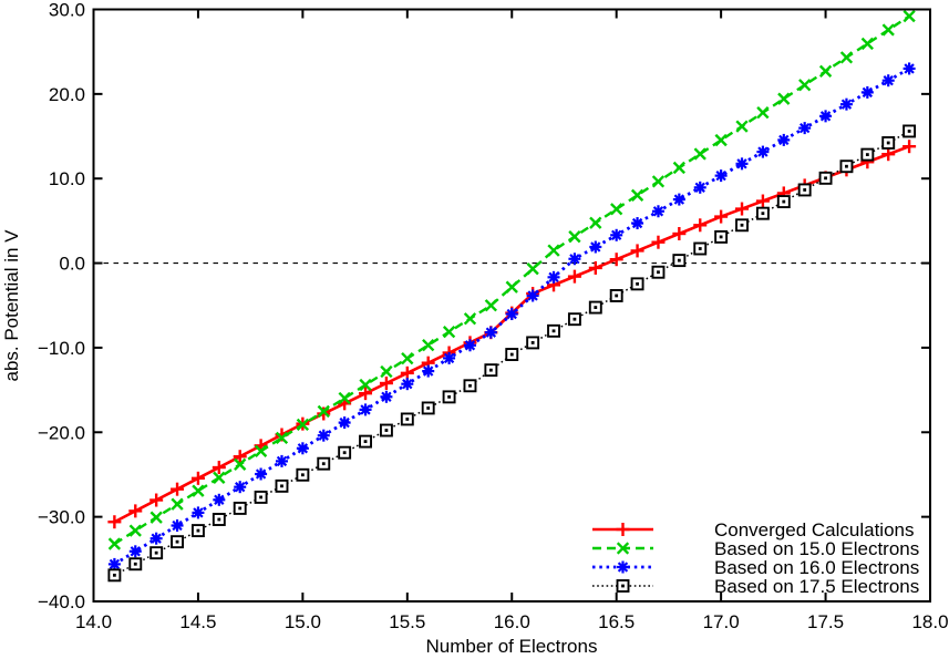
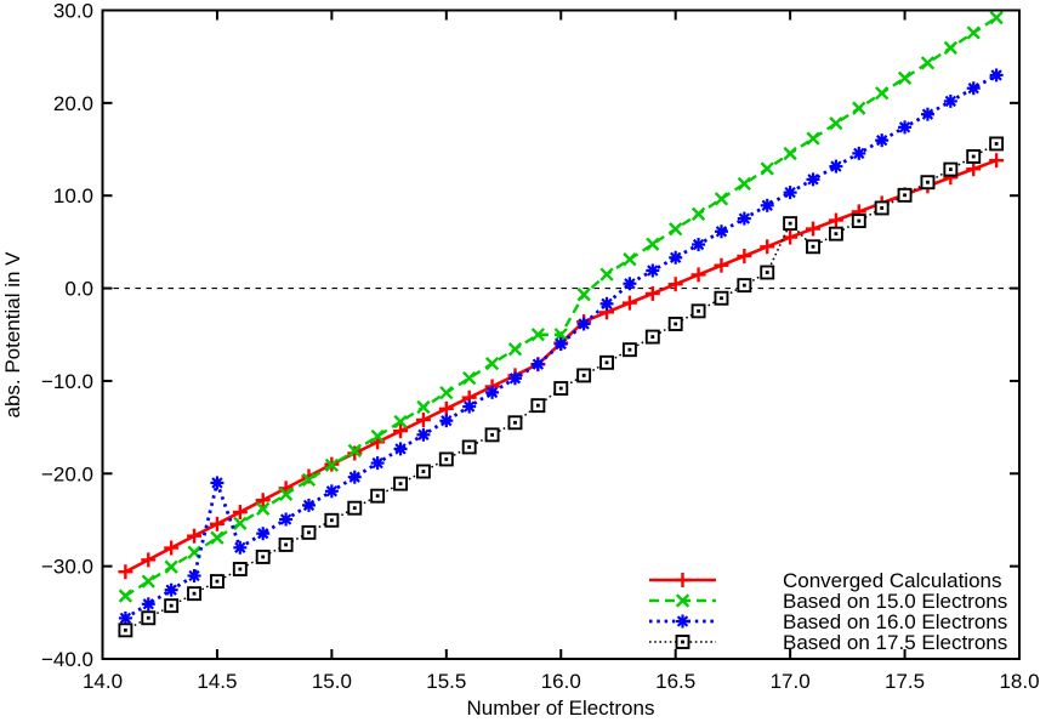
Based on 16.0 Electrons/14.5: -30 -> -21
Based on 15.0 Electrons/16.0: -3 -> -5
Based on 17.5 Electrons/17.0: 3 -> 7
